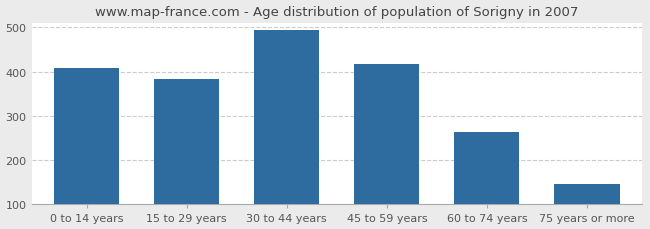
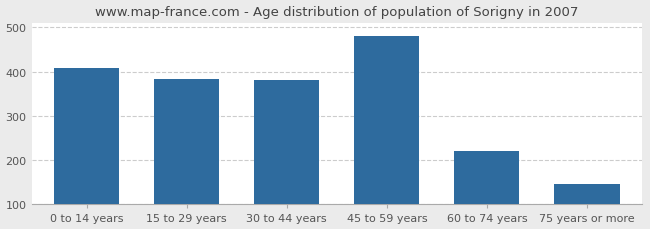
30 to 44 years: 493 -> 380
45 to 59 years: 418 -> 480
60 to 74 years: 263 -> 220
